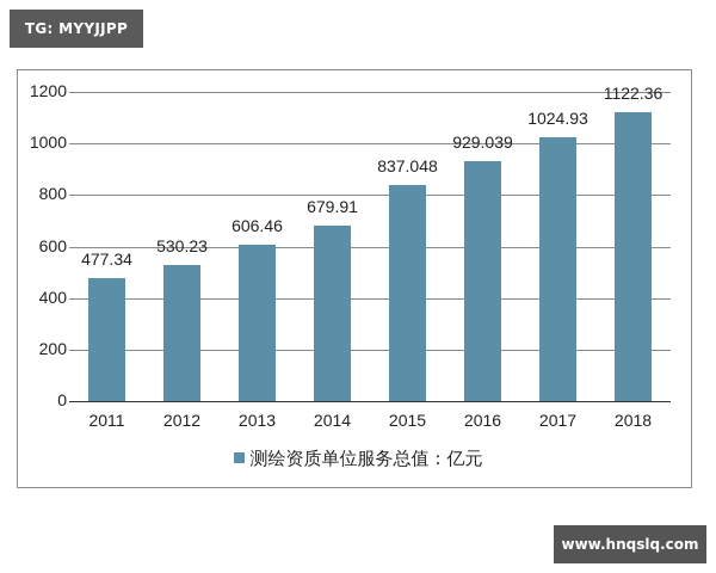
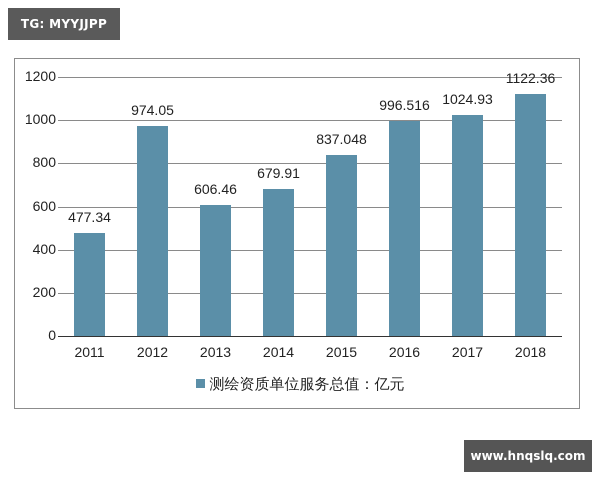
2012: 530.23 -> 974.05
2016: 929.039 -> 996.516
